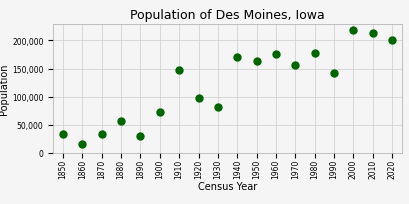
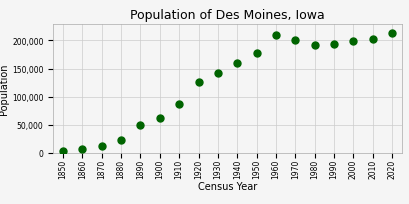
1850: 34,000 -> 4,000
1860: 16,000 -> 7,000
1870: 34,000 -> 12,000
1880: 56,000 -> 22,000
1890: 30,000 -> 50,000
1900: 72,000 -> 62,000
1910: 148,000 -> 86,000
1920: 98,000 -> 126,000
1930: 82,000 -> 143,000
1940: 170,000 -> 160,000
1950: 164,000 -> 178,000
1960: 176,000 -> 209,000
1970: 156,000 -> 201,000
1980: 178,000 -> 191,000
1990: 142,000 -> 193,000
2000: 218,000 -> 199,000
2010: 214,000 -> 203,000
2020: 200,000 -> 214,000
